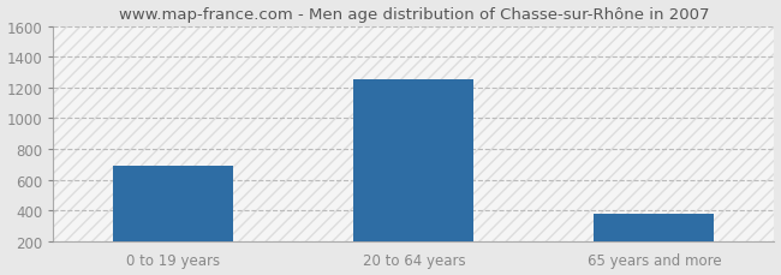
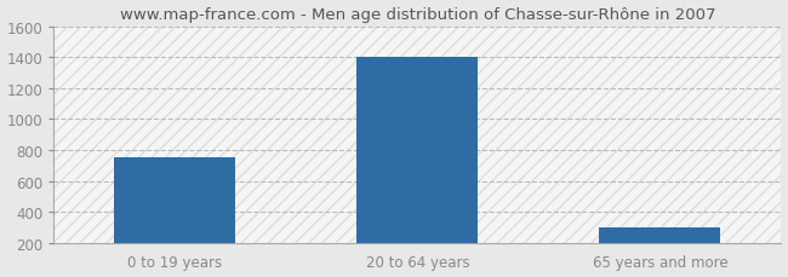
0 to 19 years: 690 -> 750
20 to 64 years: 1250 -> 1400
65 years and more: 380 -> 300
